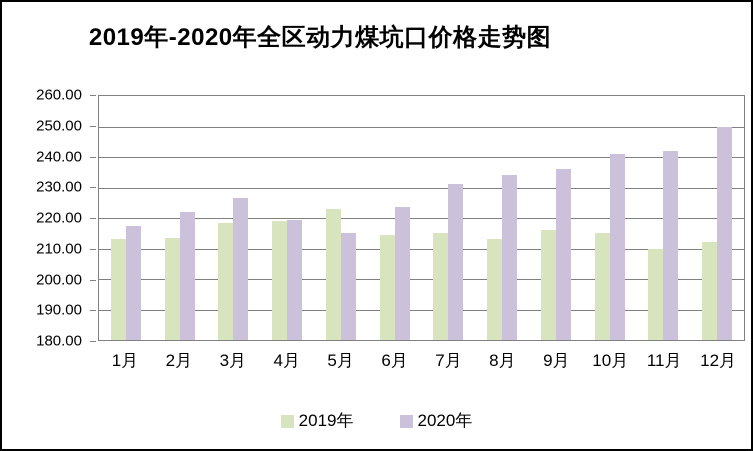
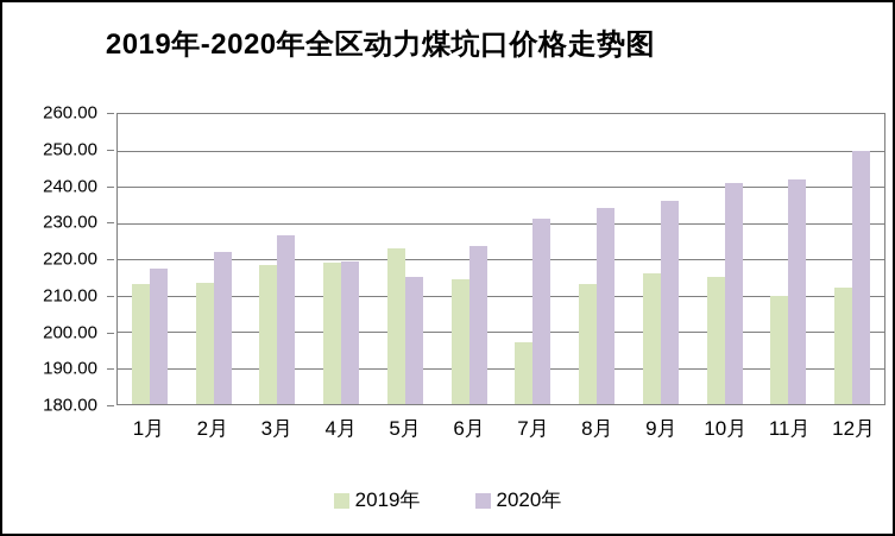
2019年/7月: 215 -> 197
